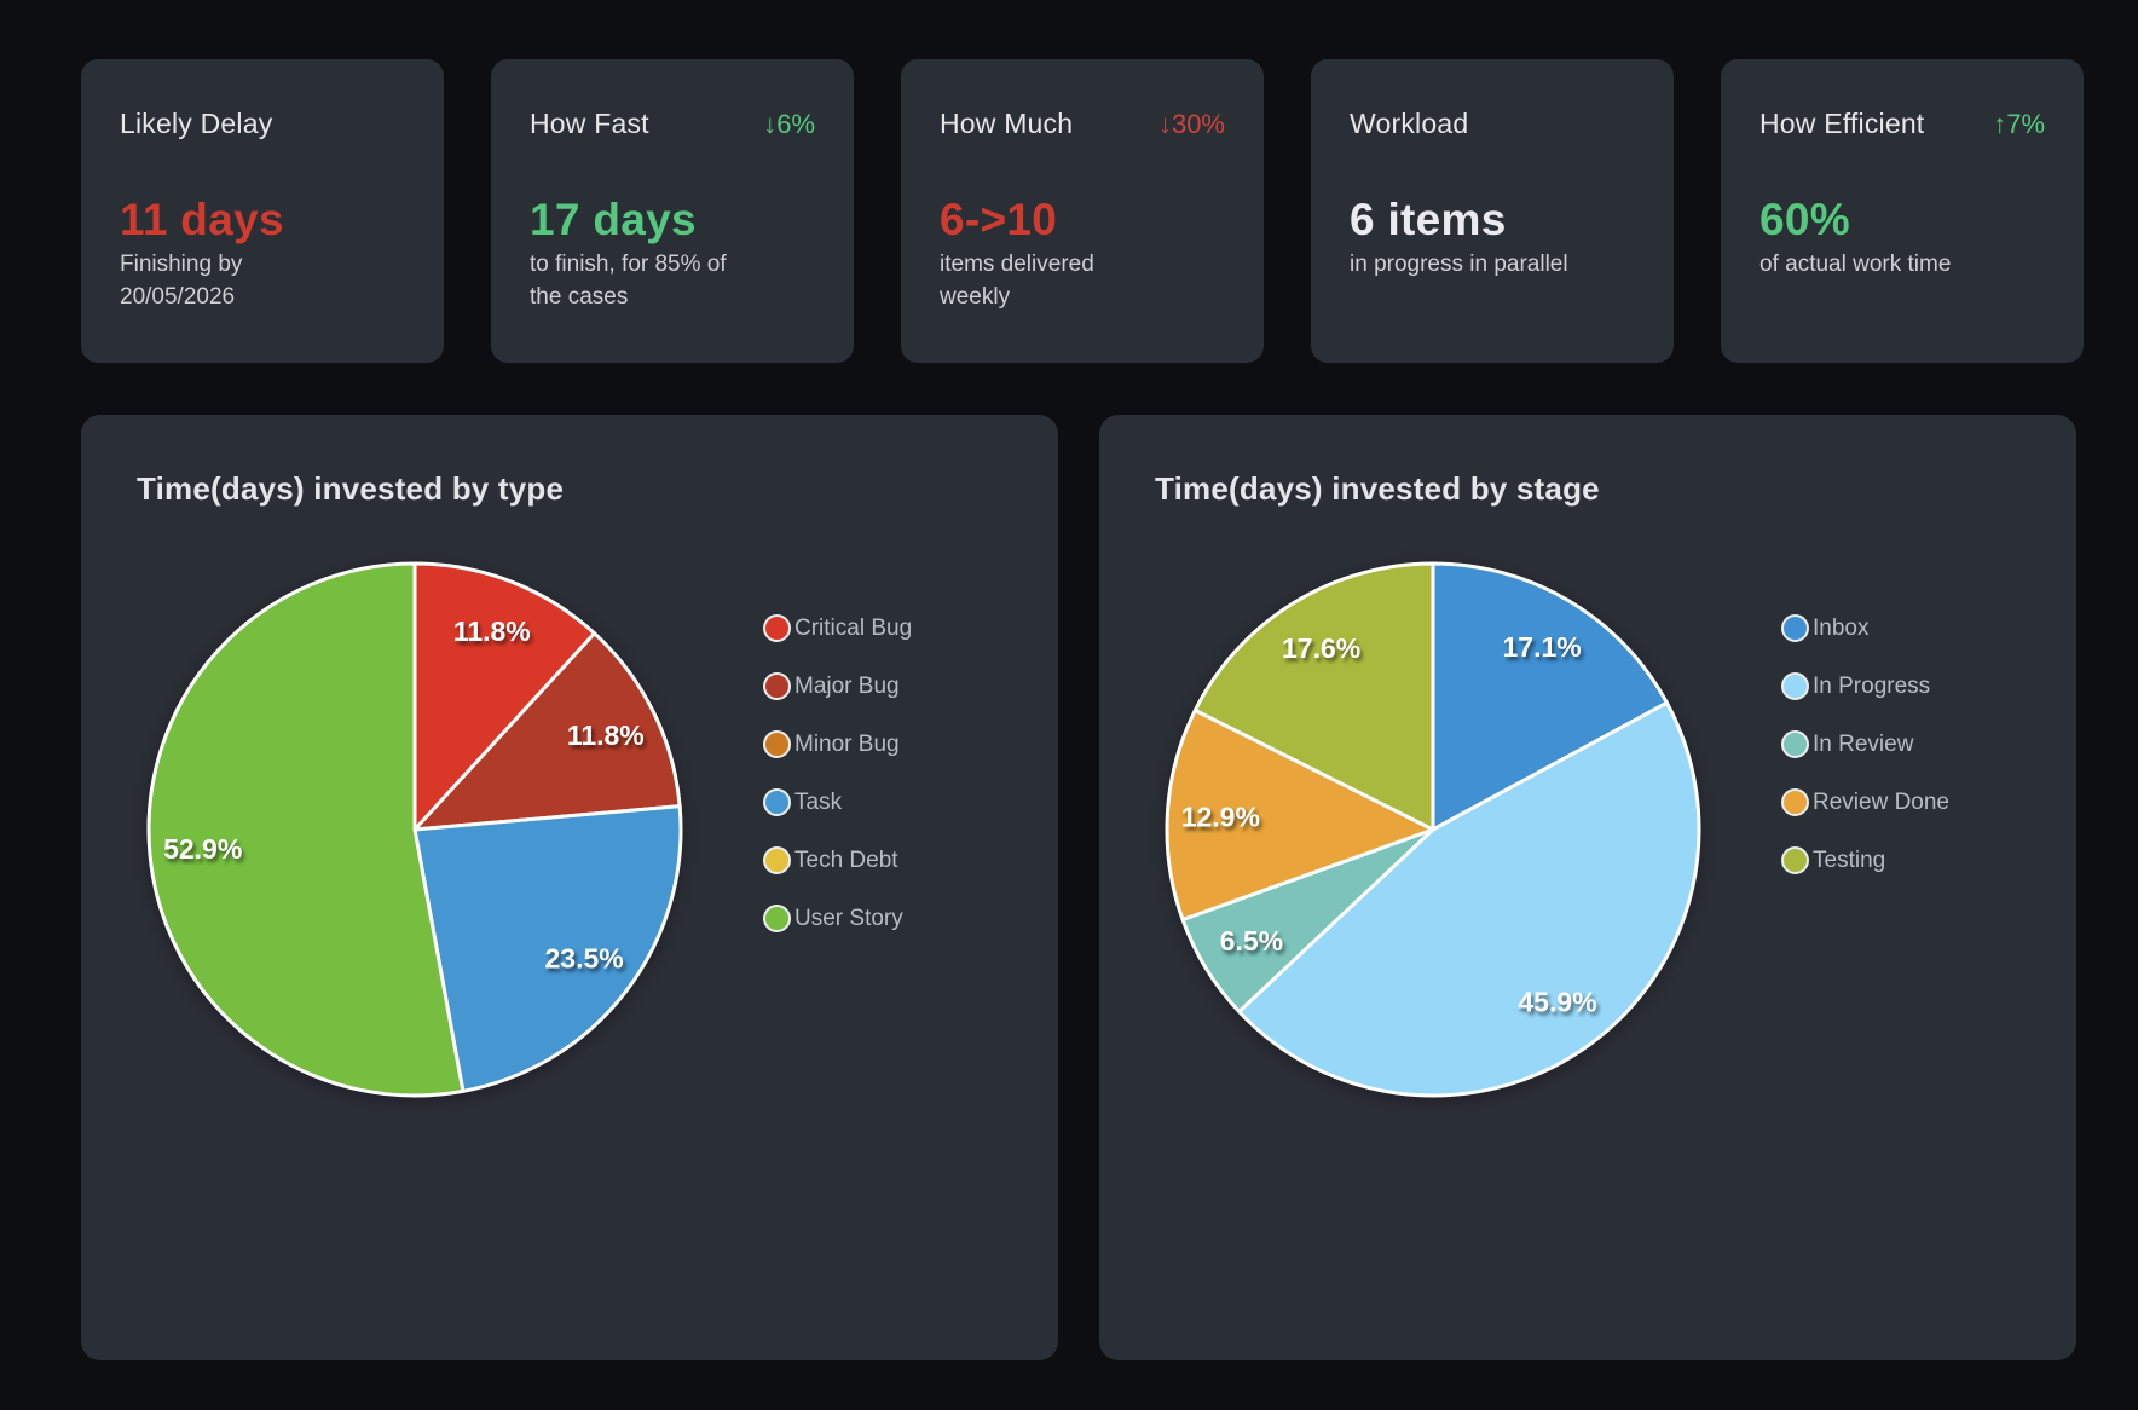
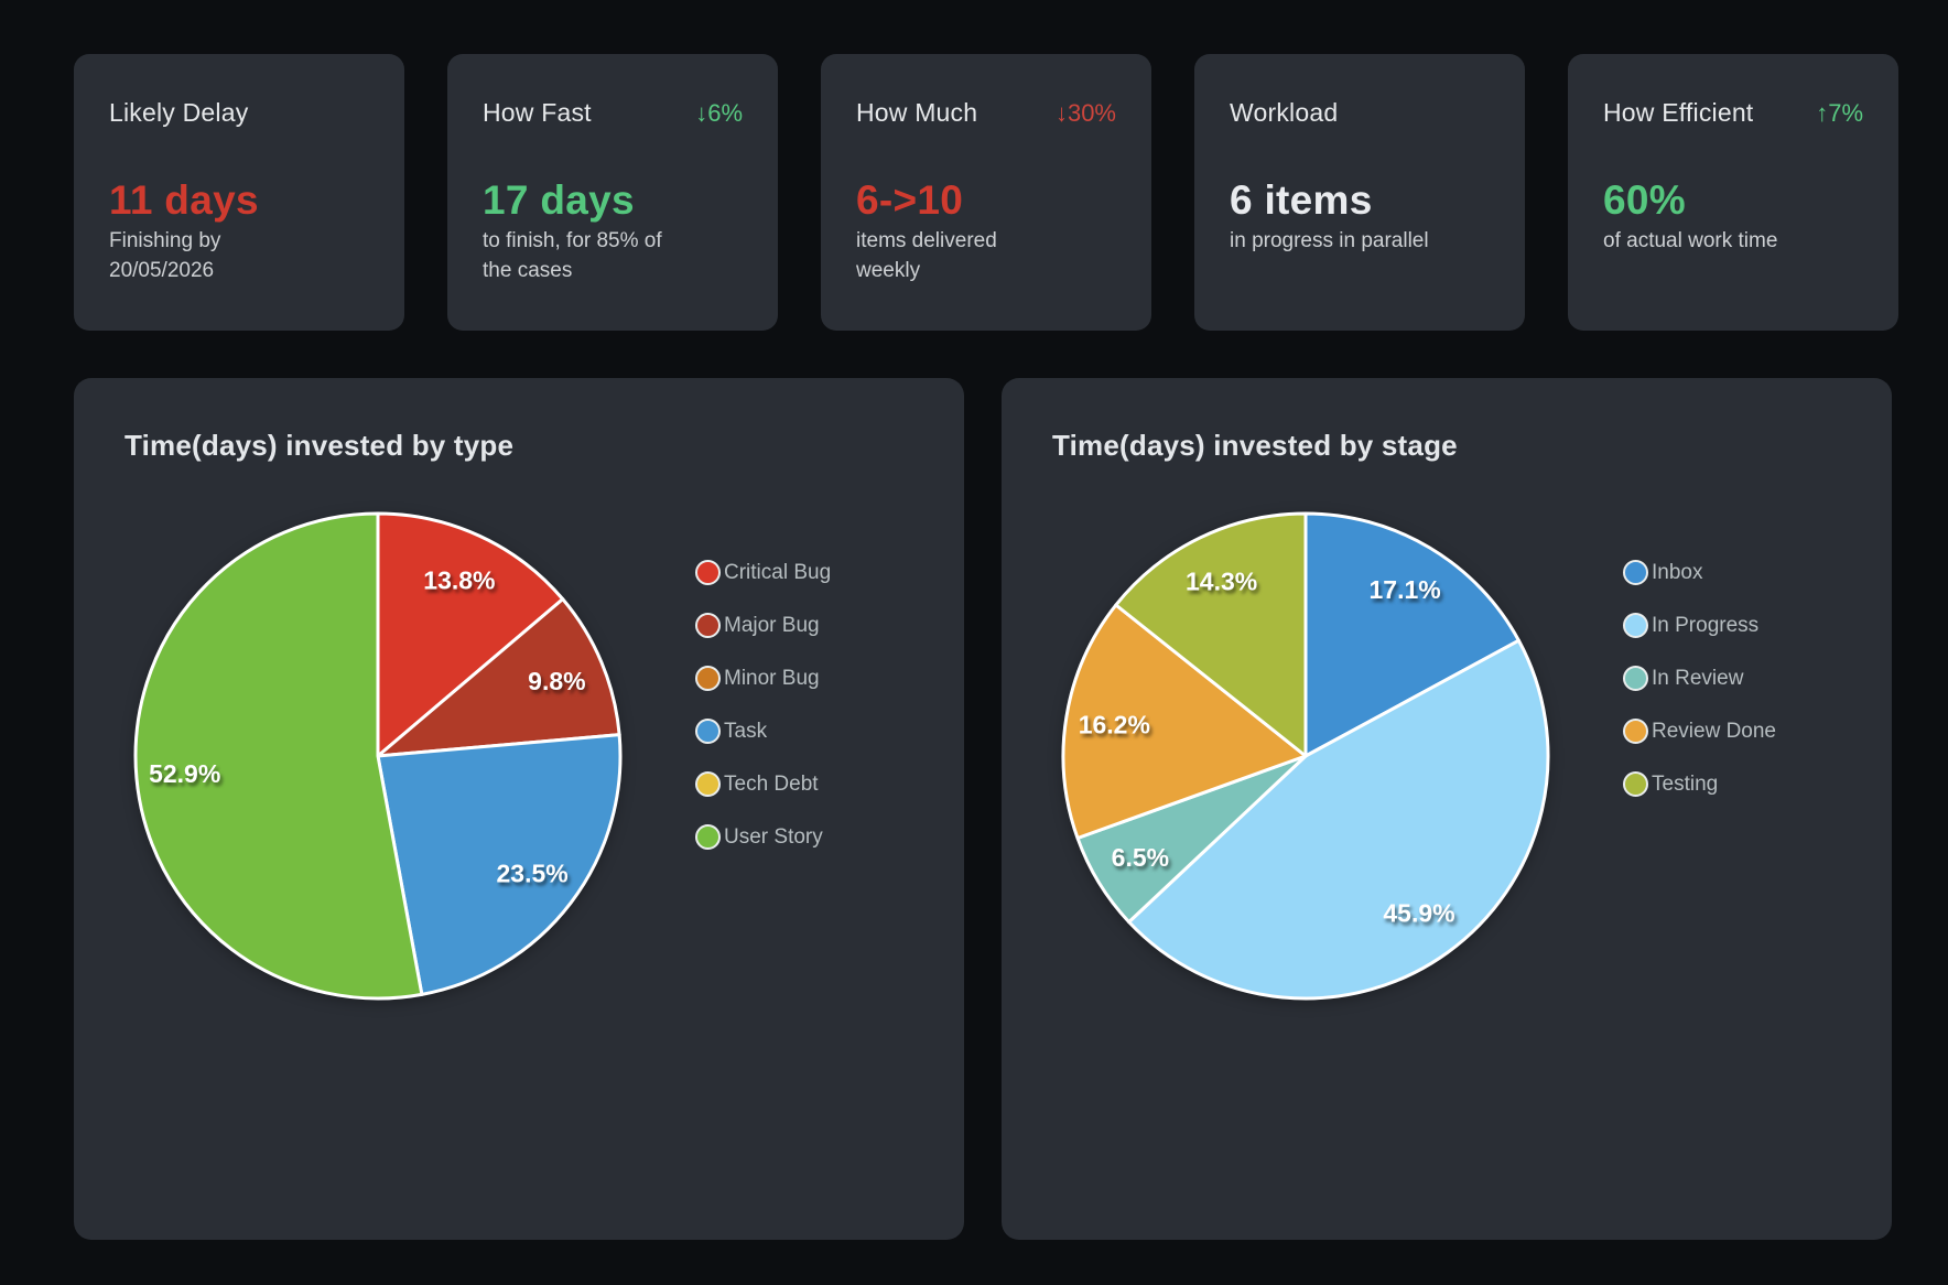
Time(days) invested by type/Critical Bug: 11.8% -> 13.8%
Time(days) invested by type/Major Bug: 11.8% -> 9.8%
Time(days) invested by stage/Review Done: 12.9% -> 16.2%
Time(days) invested by stage/Testing: 17.6% -> 14.3%
